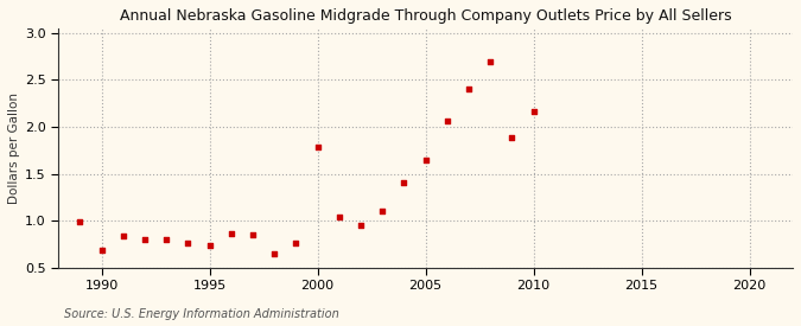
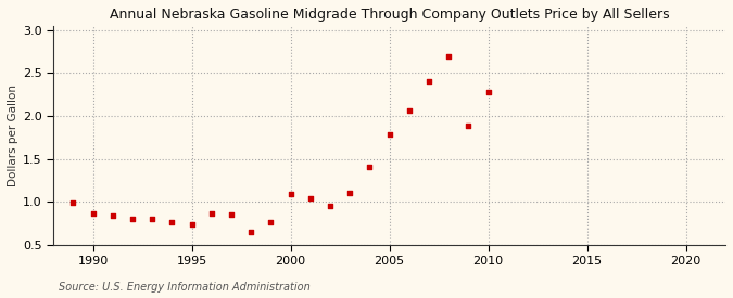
1990: 0.68 -> 0.86
2000: 1.78 -> 1.09
2005: 1.64 -> 1.79
2010: 2.16 -> 2.28
